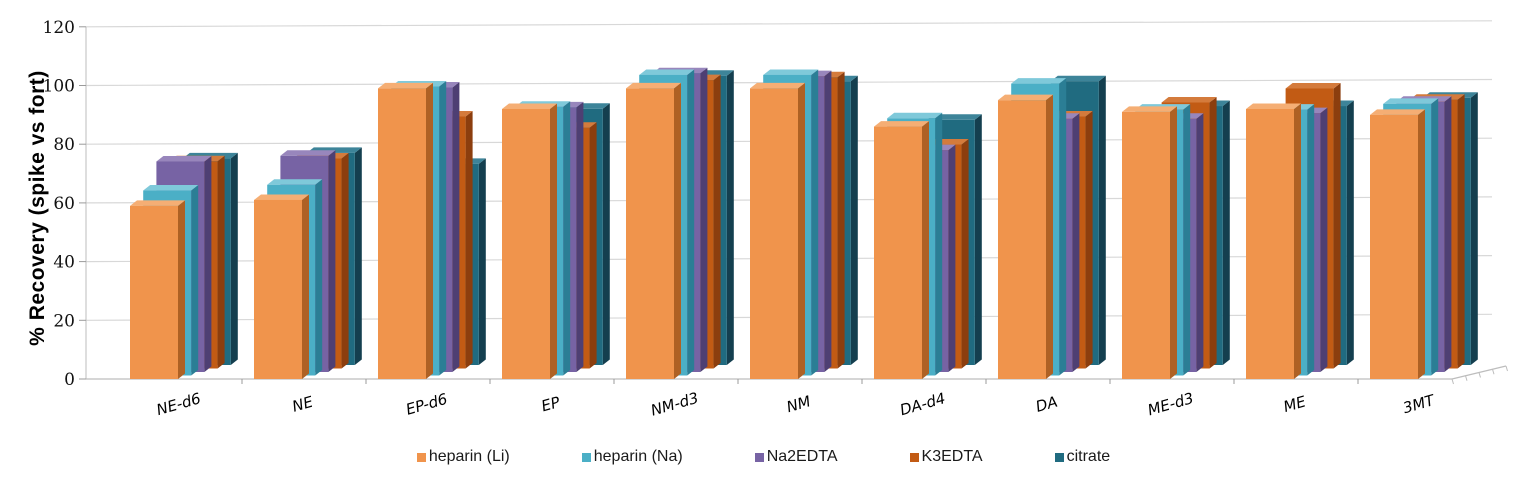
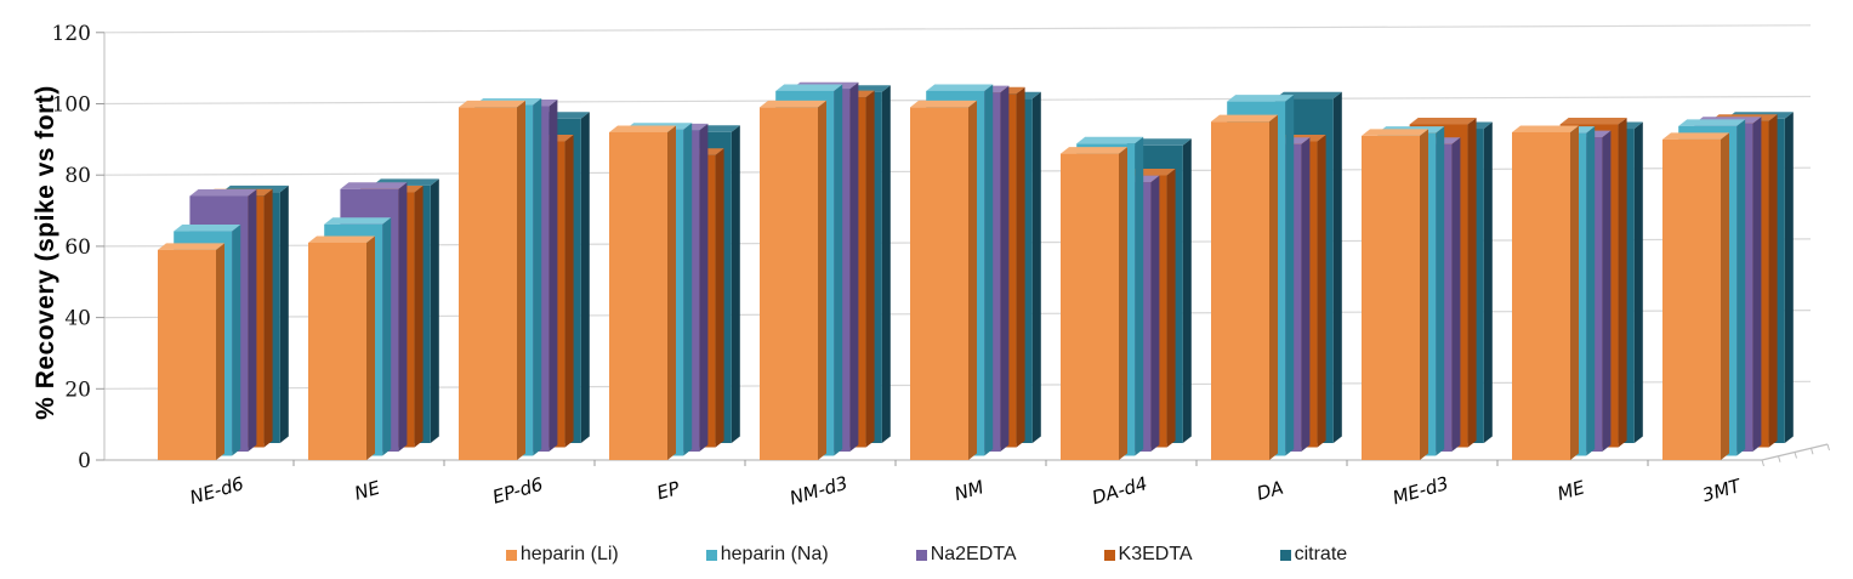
citrate/EP-d6: 73 -> 97
K3EDTA/ME: 100 -> 95
